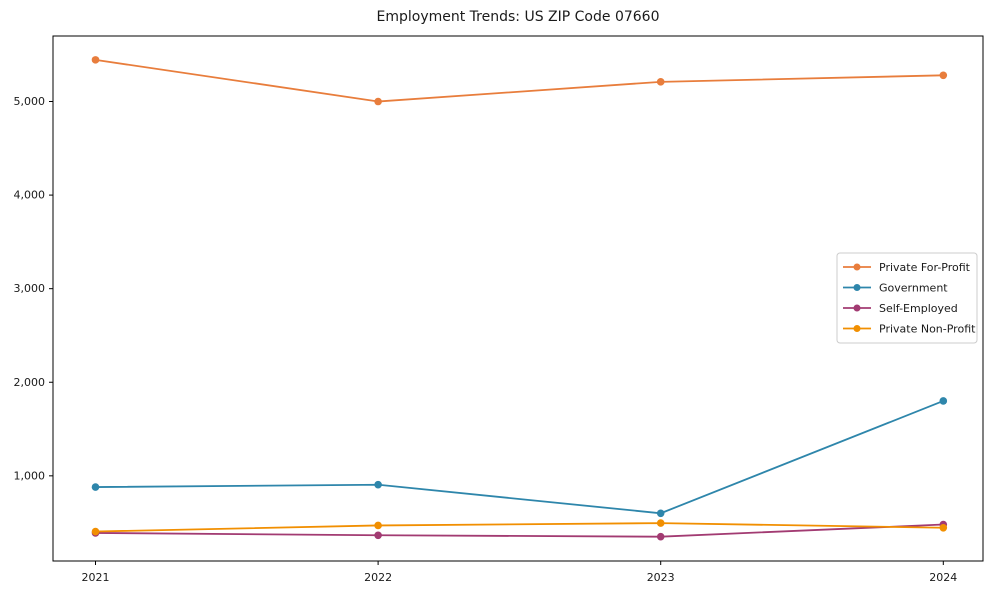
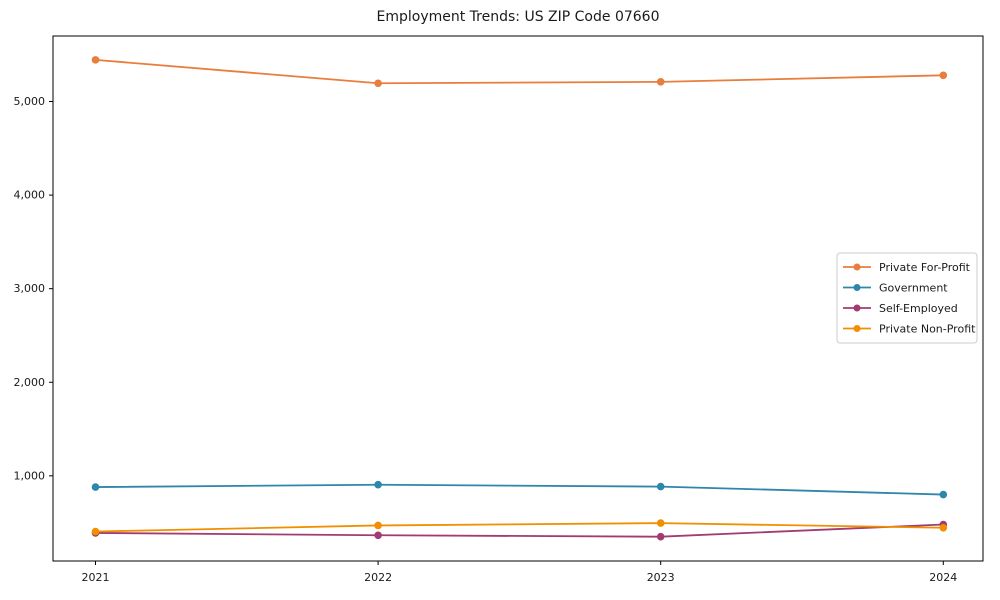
Private For-Profit/2022: 5000 -> 5200
Government/2023: 600 -> 900
Government/2024: 1800 -> 800
